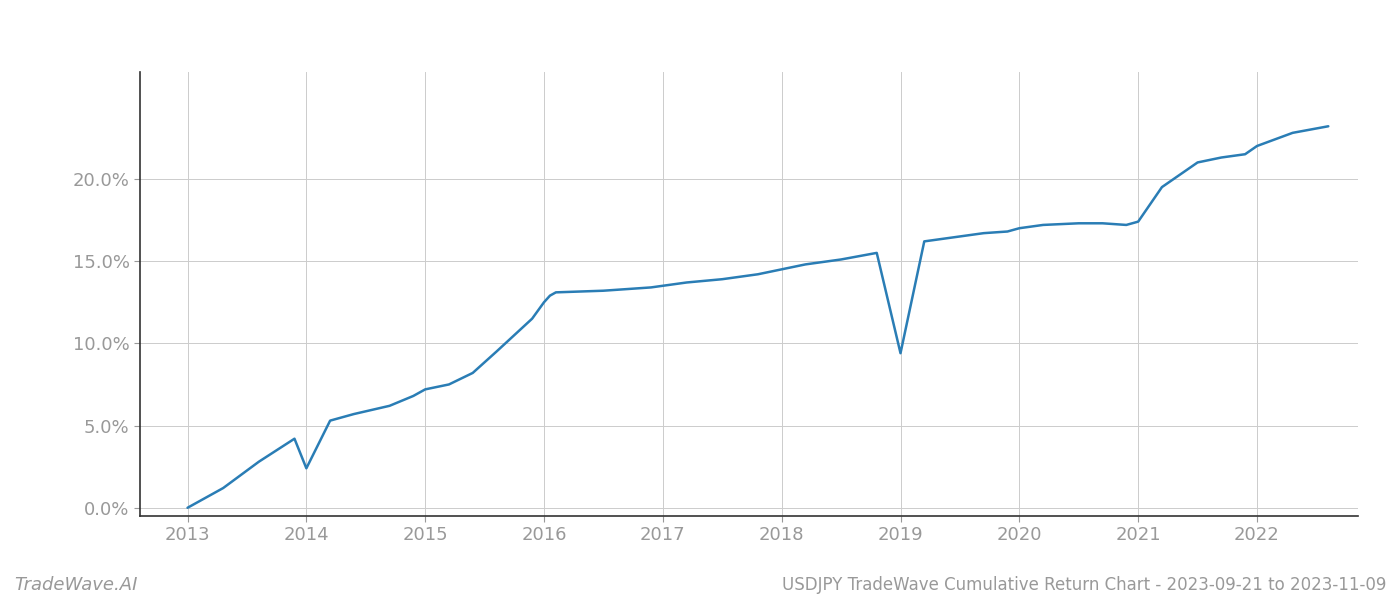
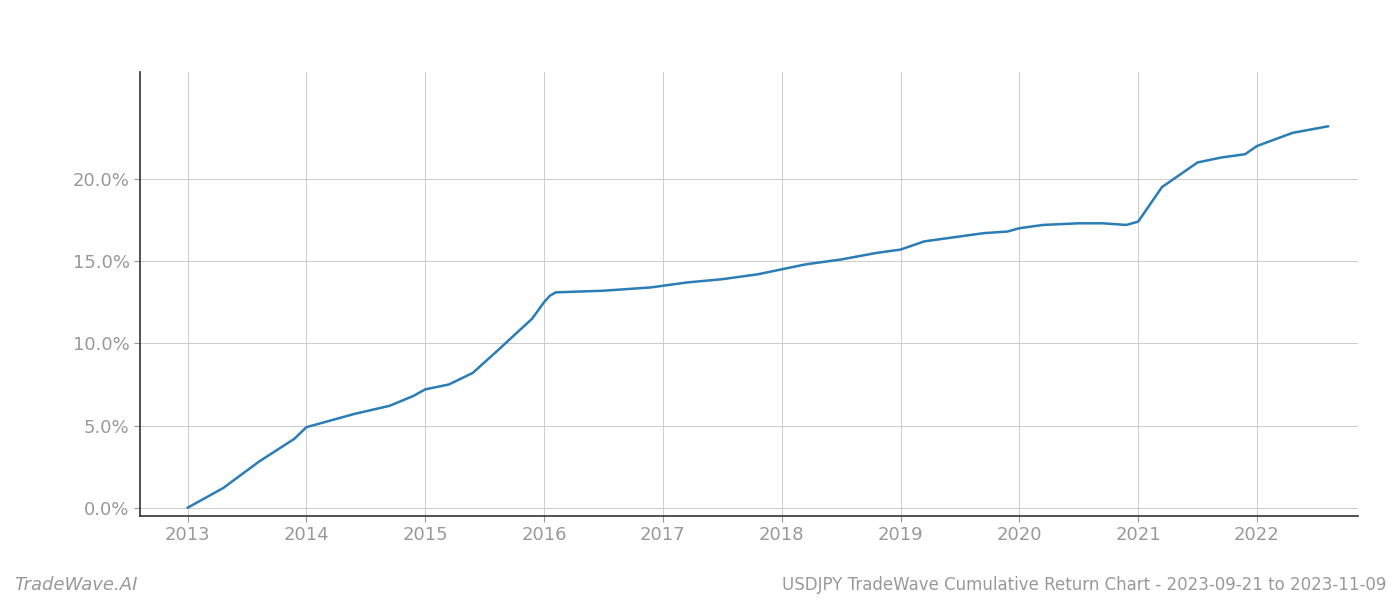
2014: 2.4% -> 4.9%
2019: 9.4% -> 15.7%
